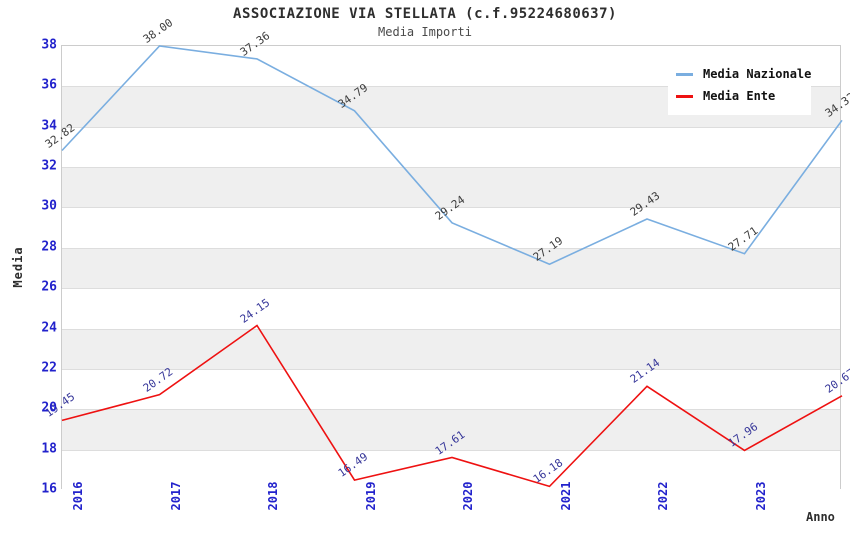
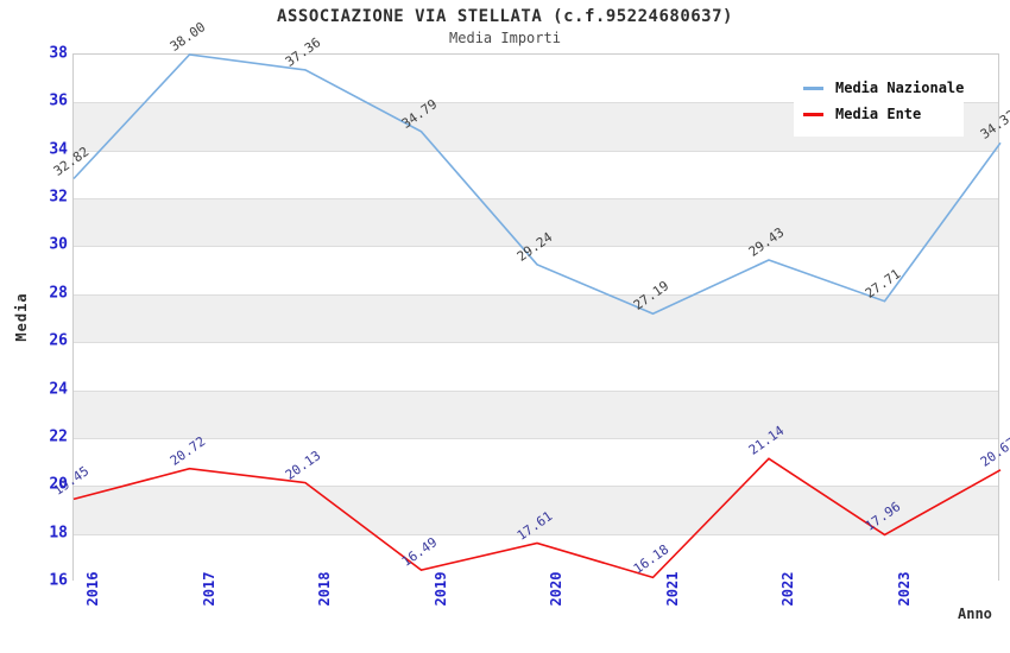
Media Ente/2018: 24.15 -> 20.13
